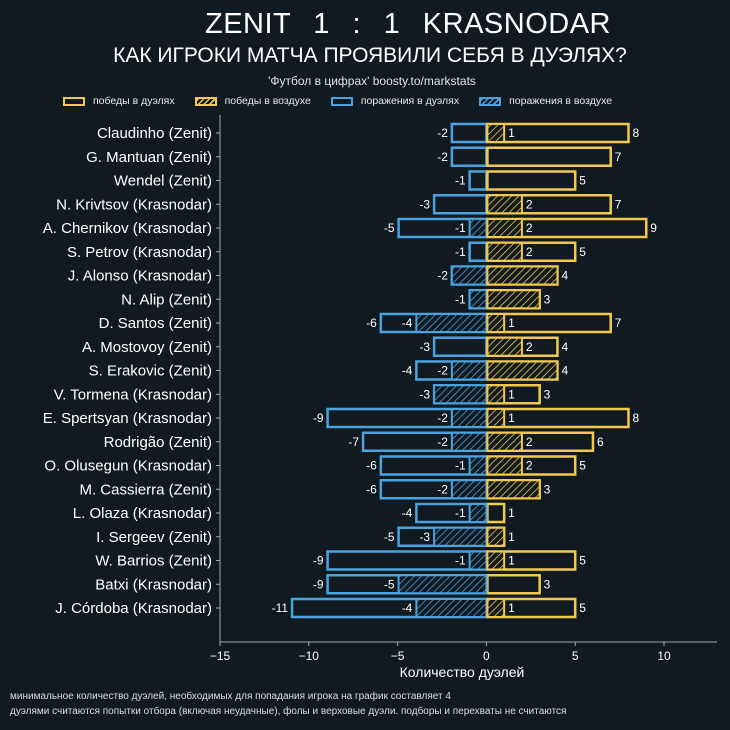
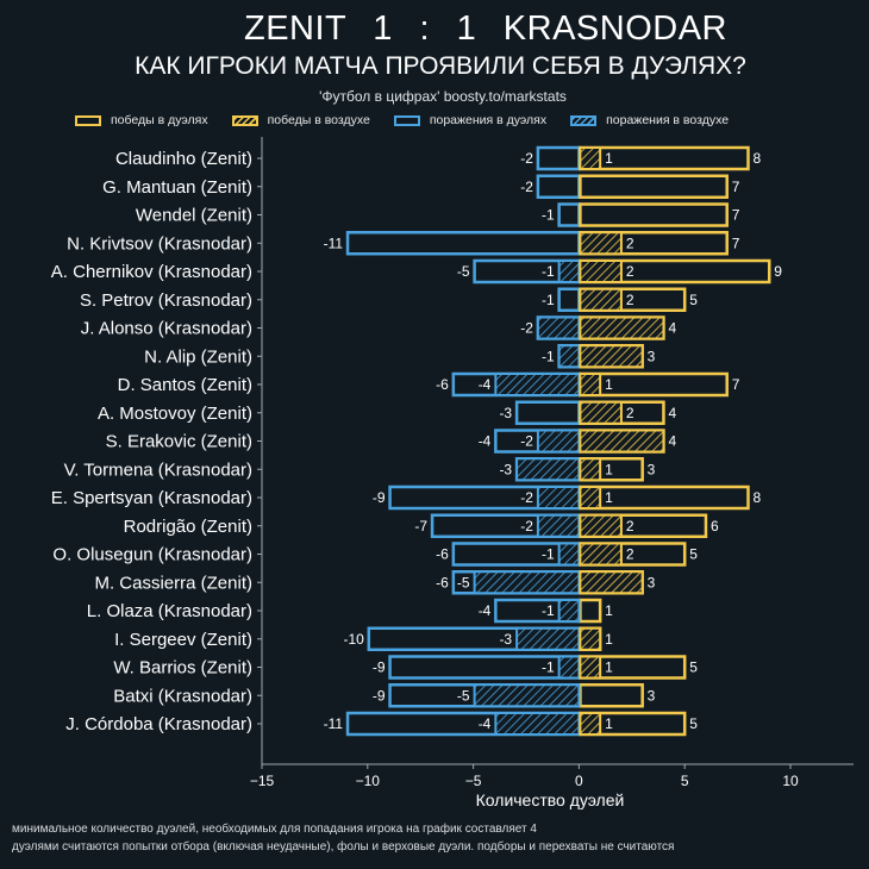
победы в дуэлях/Wendel (Zenit): 5 -> 7
поражения в дуэлях/N. Krivtsov (Krasnodar): -3 -> -11
поражения в воздухе/M. Cassierra (Zenit): -2 -> -5
поражения в дуэлях/I. Sergeev (Zenit): -5 -> -10
